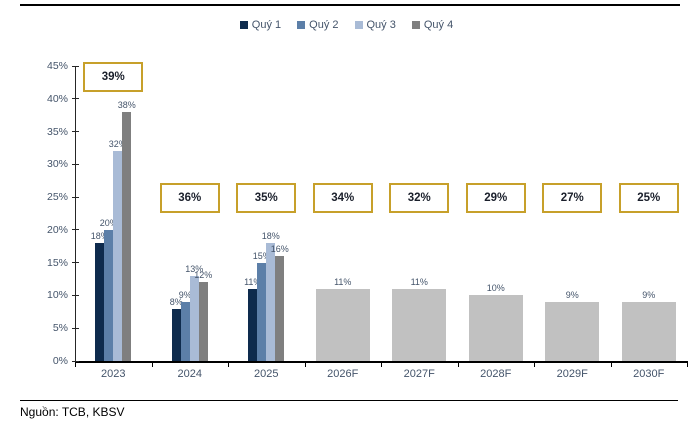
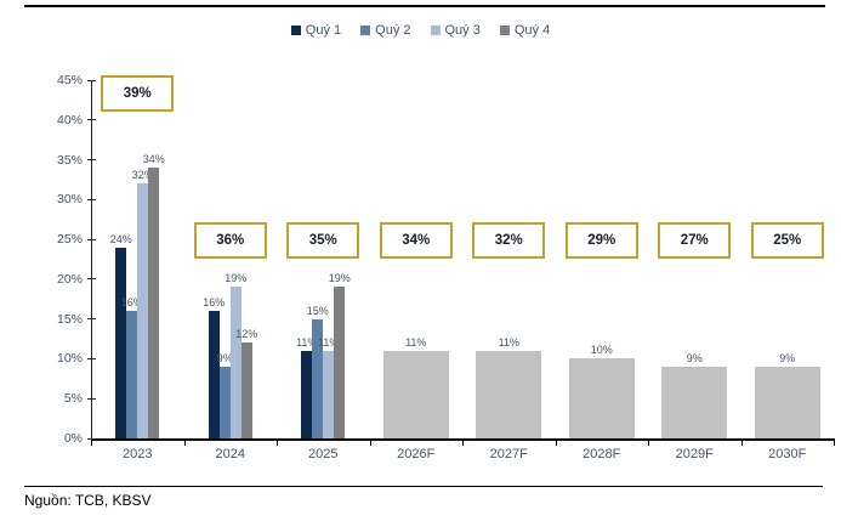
Quý 1/2023: 18% -> 24%
Quý 2/2023: 20% -> 16%
Quý 4/2023: 38% -> 34%
Quý 1/2024: 8% -> 16%
Quý 3/2024: 13% -> 19%
Quý 3/2025: 18% -> 11%
Quý 4/2025: 16% -> 19%
